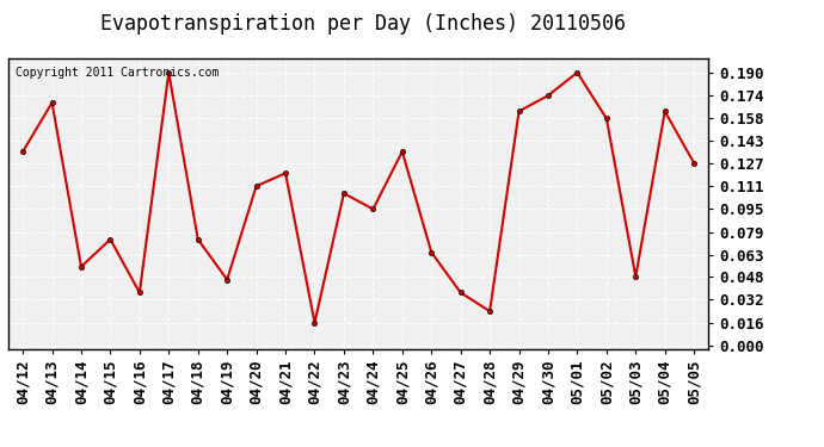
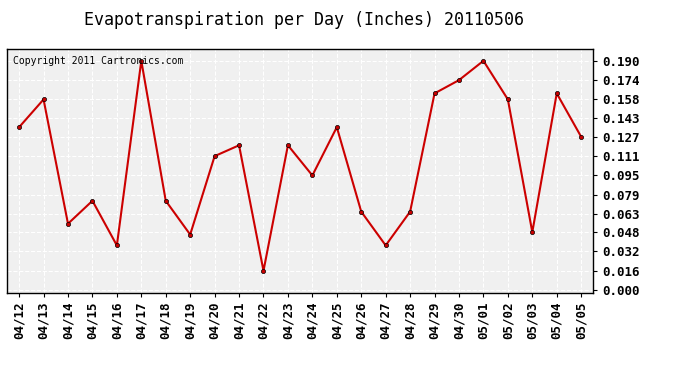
04/13: 0.169 -> 0.158
04/23: 0.106 -> 0.120
04/28: 0.024 -> 0.065
